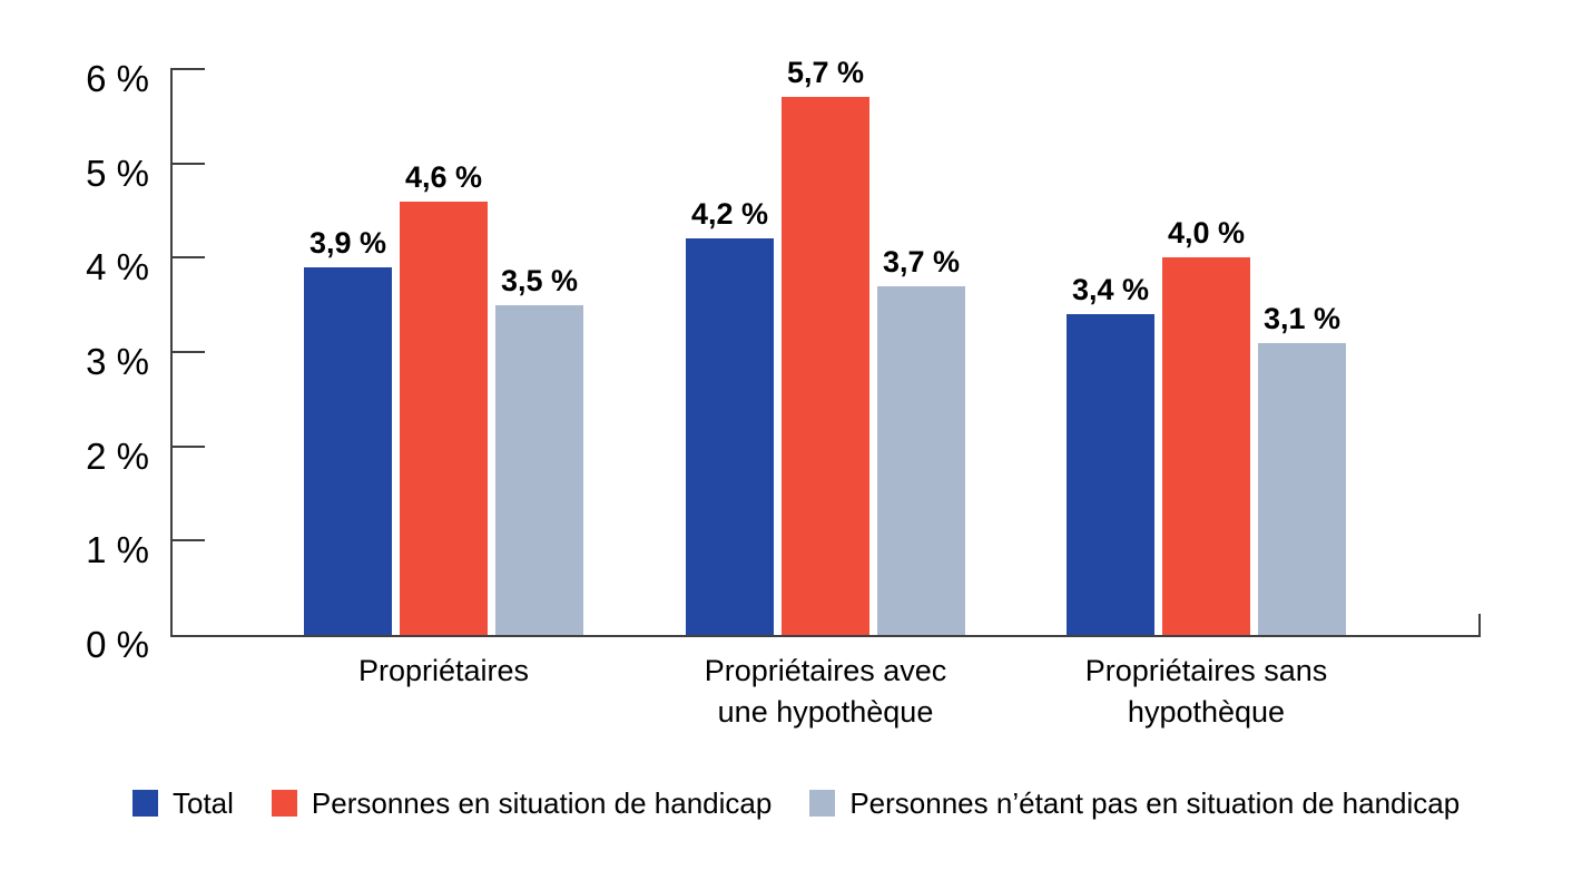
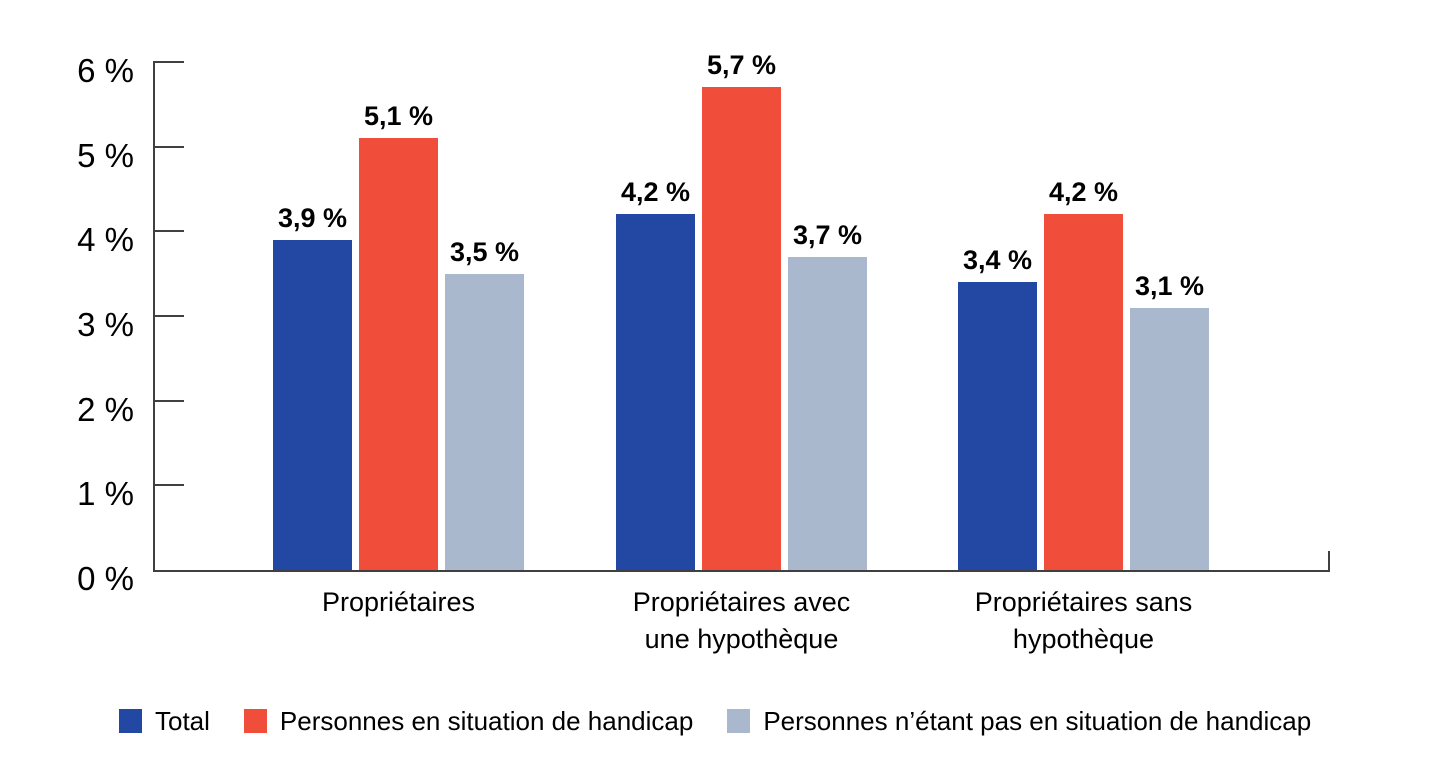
Personnes en situation de handicap/Propriétaires: 4,6 -> 5,1
Personnes en situation de handicap/Propriétaires sans hypothèque: 4,0 -> 4,2
